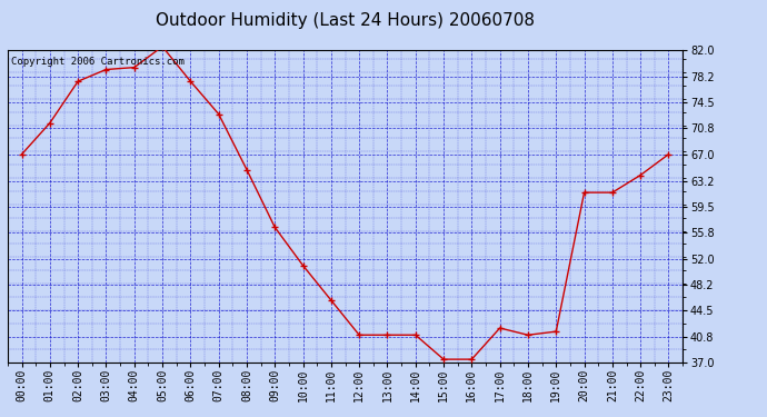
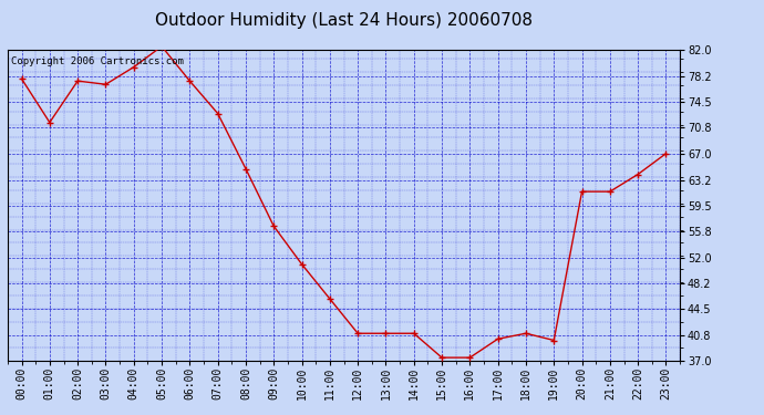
00:00: 67.0 -> 77.8
03:00: 79.2 -> 77.0
17:00: 42.0 -> 40.2
19:00: 41.5 -> 40.0
